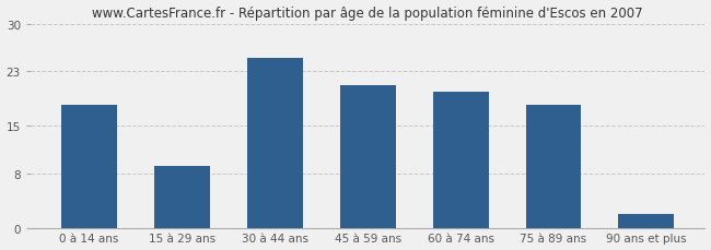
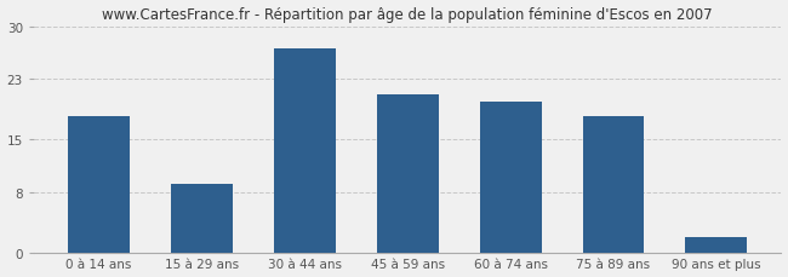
30 à 44 ans: 25 -> 27
